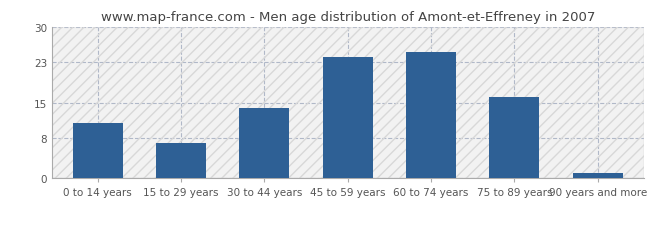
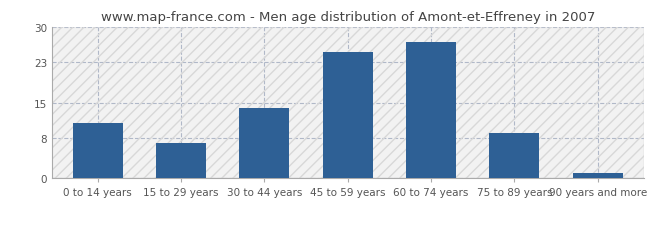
45 to 59 years: 24 -> 25
60 to 74 years: 25 -> 27
75 to 89 years: 16 -> 9
